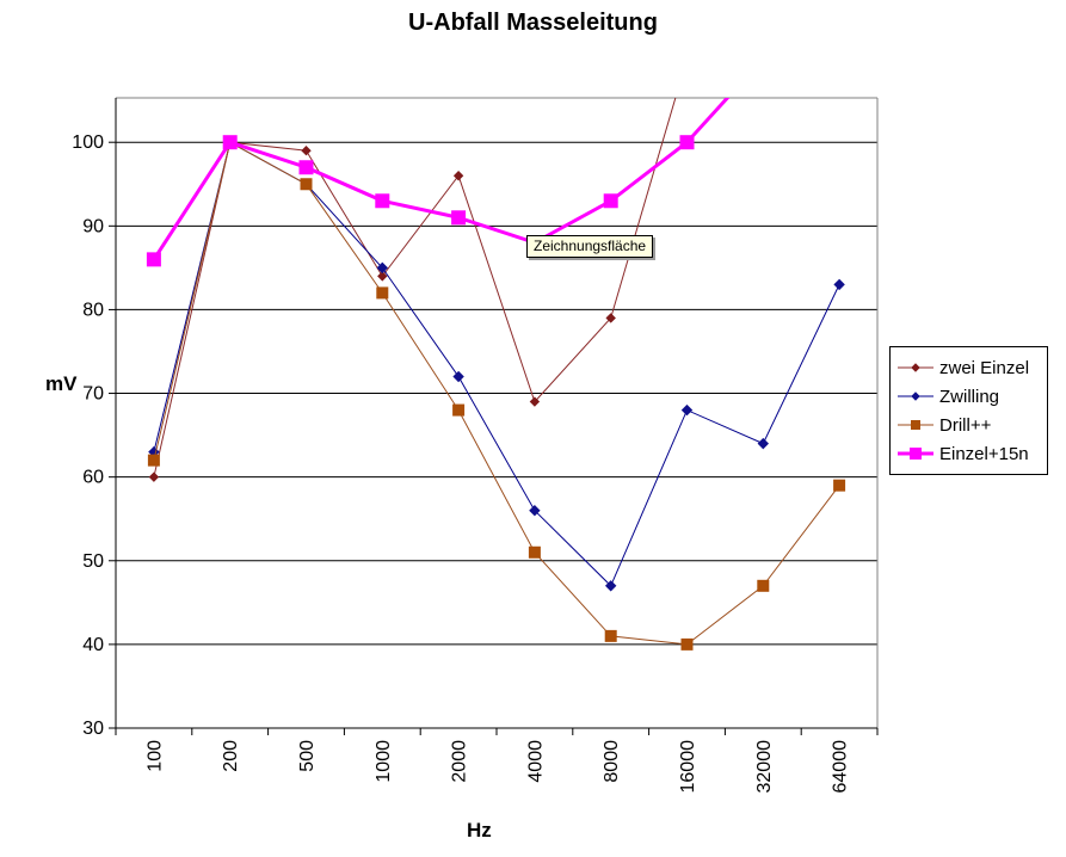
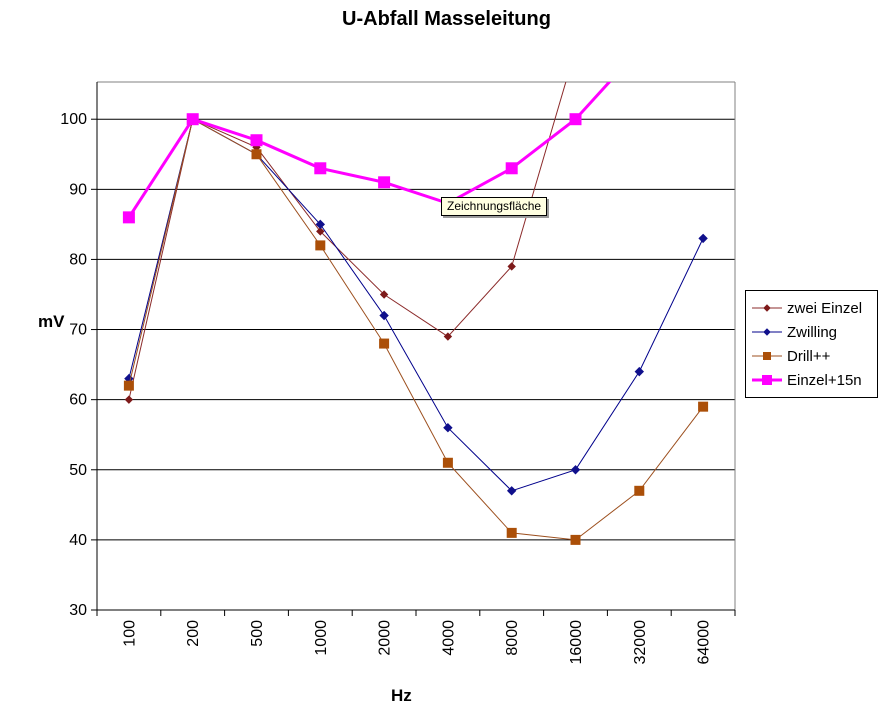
zwei Einzel/500: 99 -> 96
zwei Einzel/2000: 96 -> 75
Zwilling/16000: 68 -> 50
